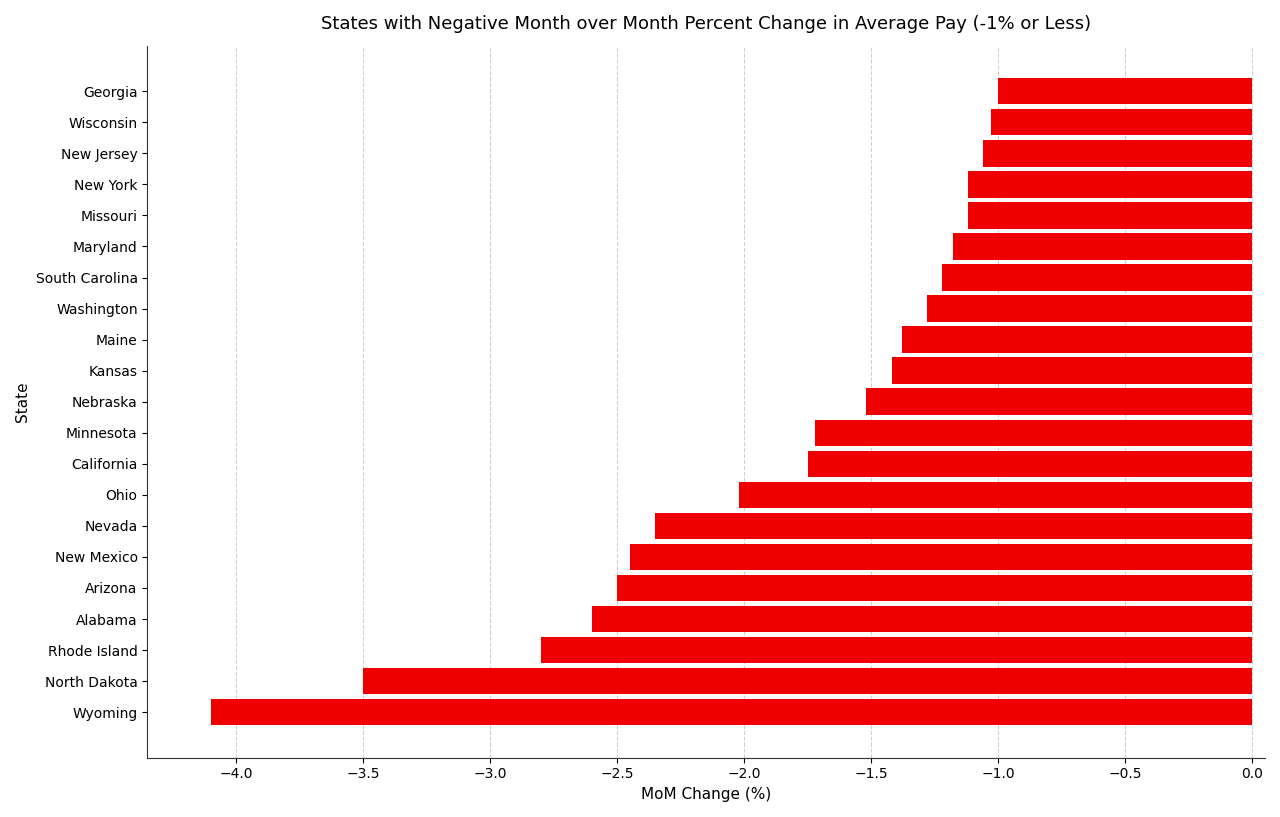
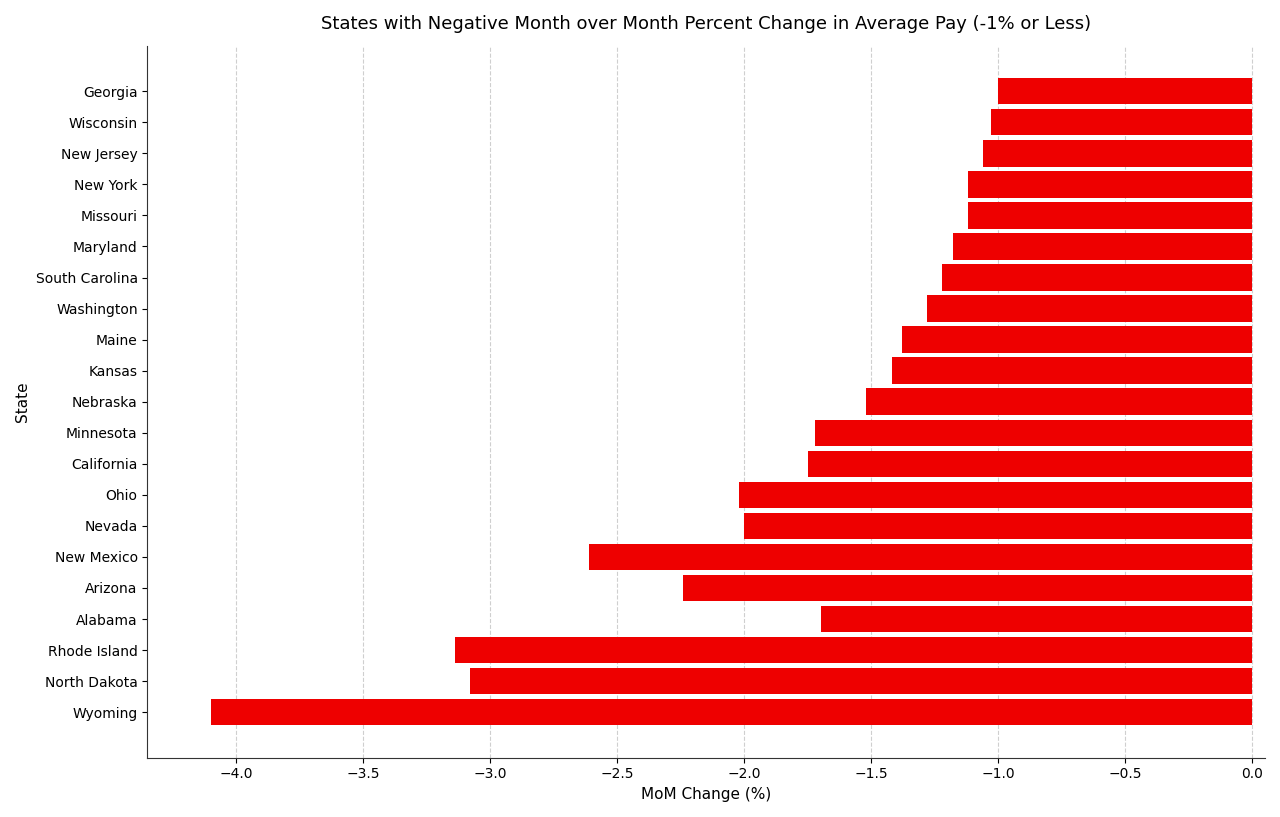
Nevada: -2.35 -> -2.00
New Mexico: -2.45 -> -2.61
Arizona: -2.50 -> -2.24
Alabama: -2.60 -> -1.70
Rhode Island: -2.80 -> -3.14
North Dakota: -3.50 -> -3.08
